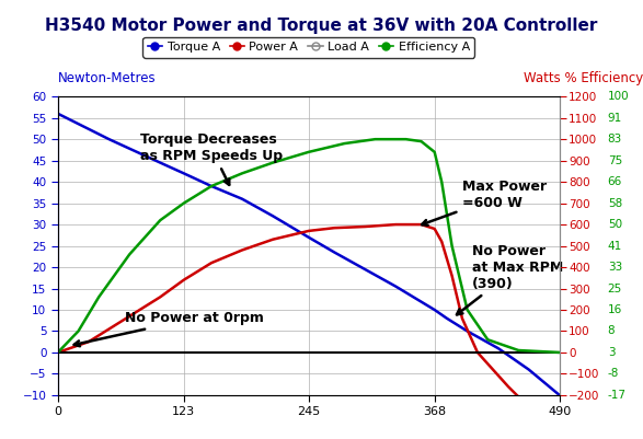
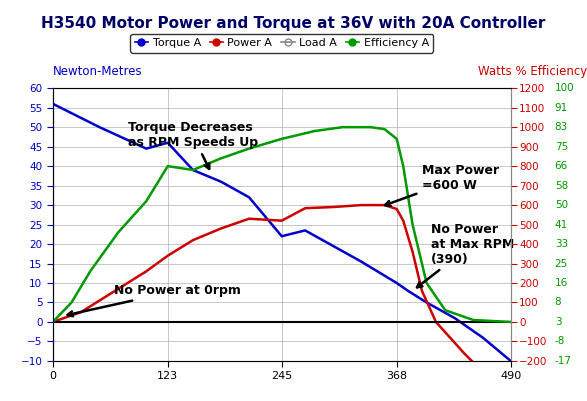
Torque A/123: 42.0 -> 46.0
Efficiency A/123: 35.0 -> 40.0
Torque A/245: 27.0 -> 22.0
Power A/245: 28.5 -> 26.0
